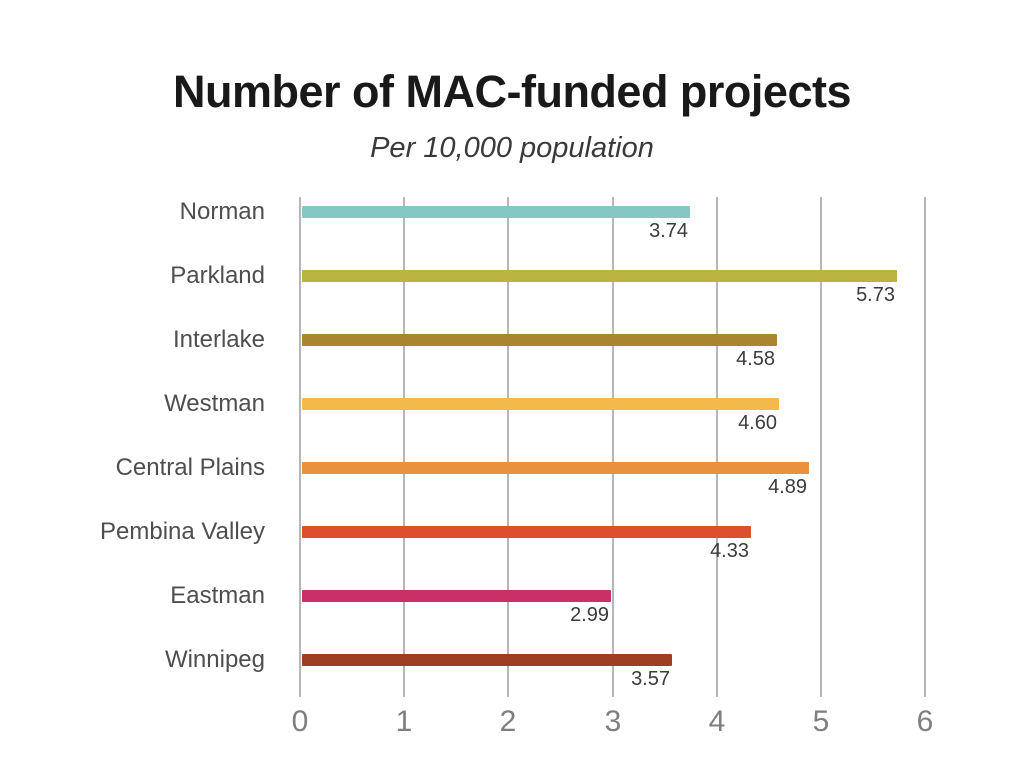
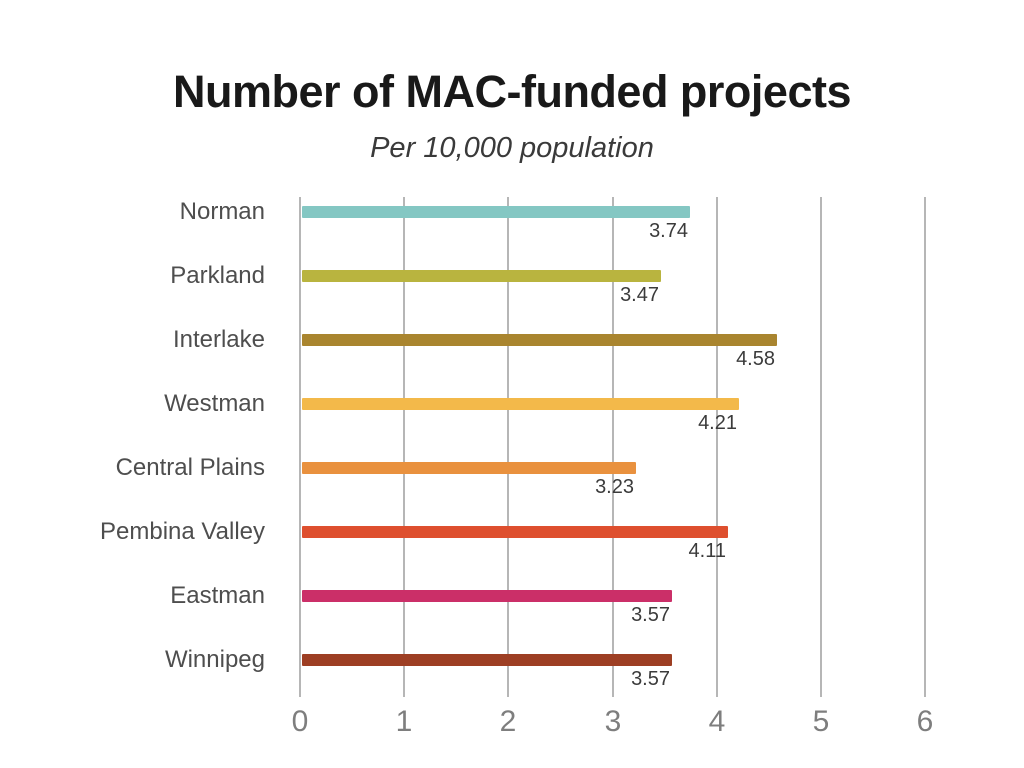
Parkland: 5.73 -> 3.47
Westman: 4.60 -> 4.21
Central Plains: 4.89 -> 3.23
Pembina Valley: 4.33 -> 4.11
Eastman: 2.99 -> 3.57
